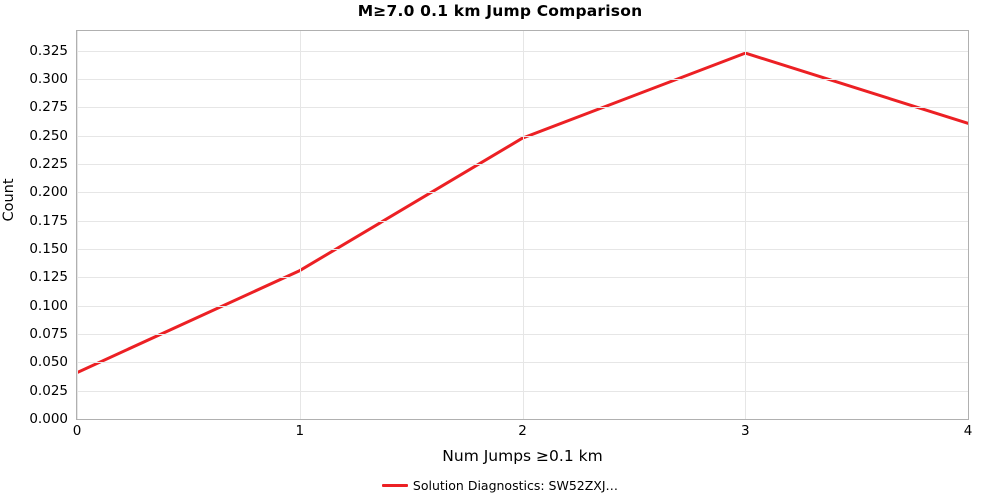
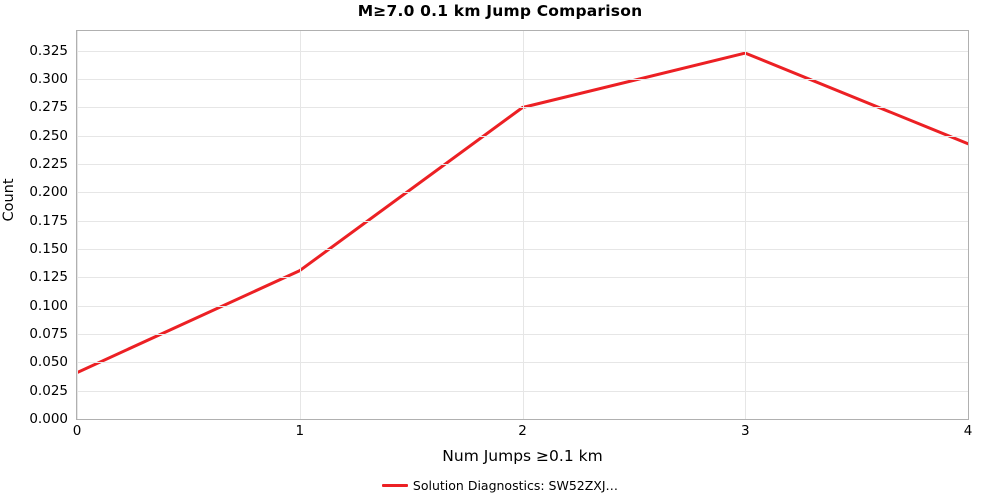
2: 0.248 -> 0.275
4: 0.261 -> 0.243
